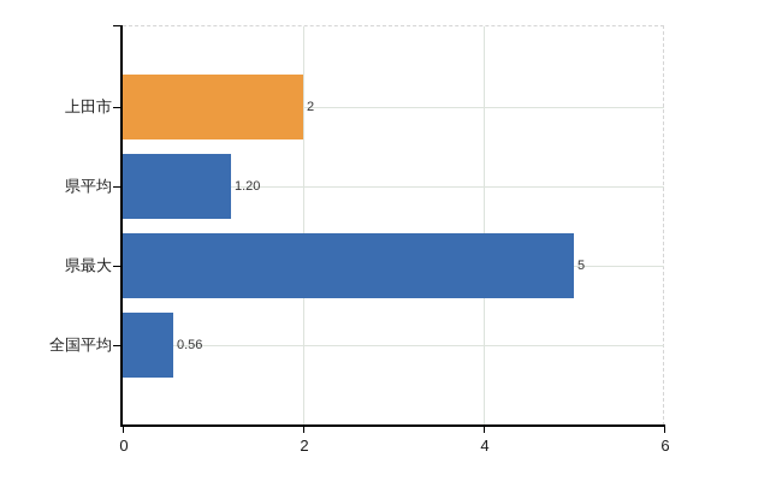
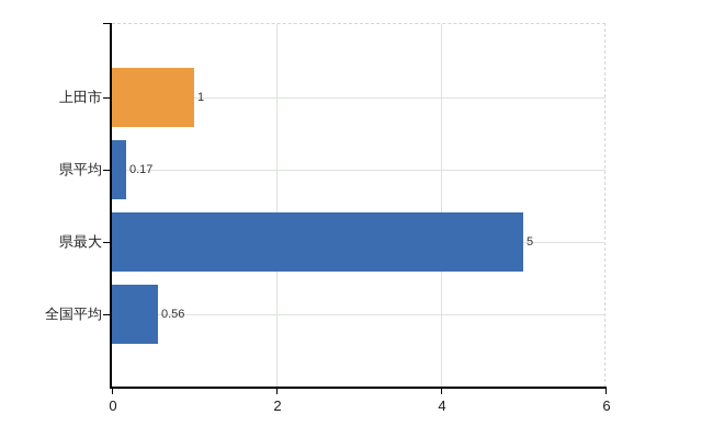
上田市: 2 -> 1
県平均: 1.20 -> 0.17
